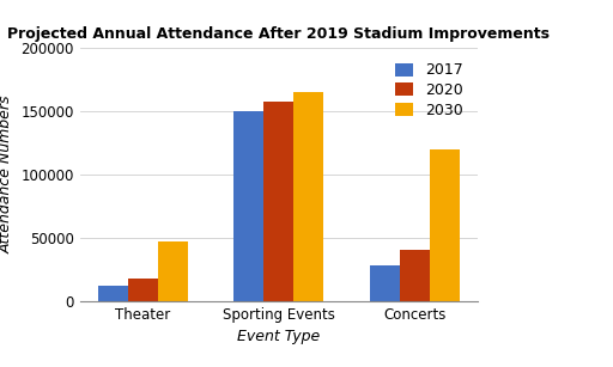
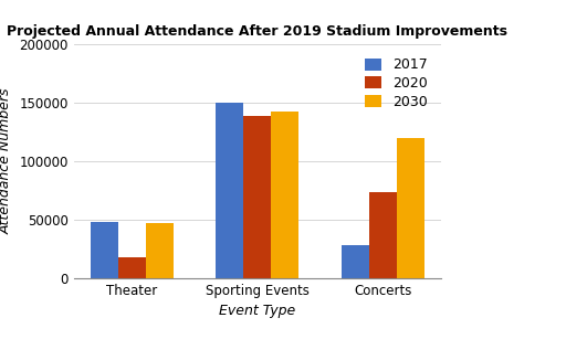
2017/Theater: 12000 -> 48000
2020/Sporting Events: 157000 -> 139000
2030/Sporting Events: 165000 -> 142000
2020/Concerts: 40000 -> 73000
